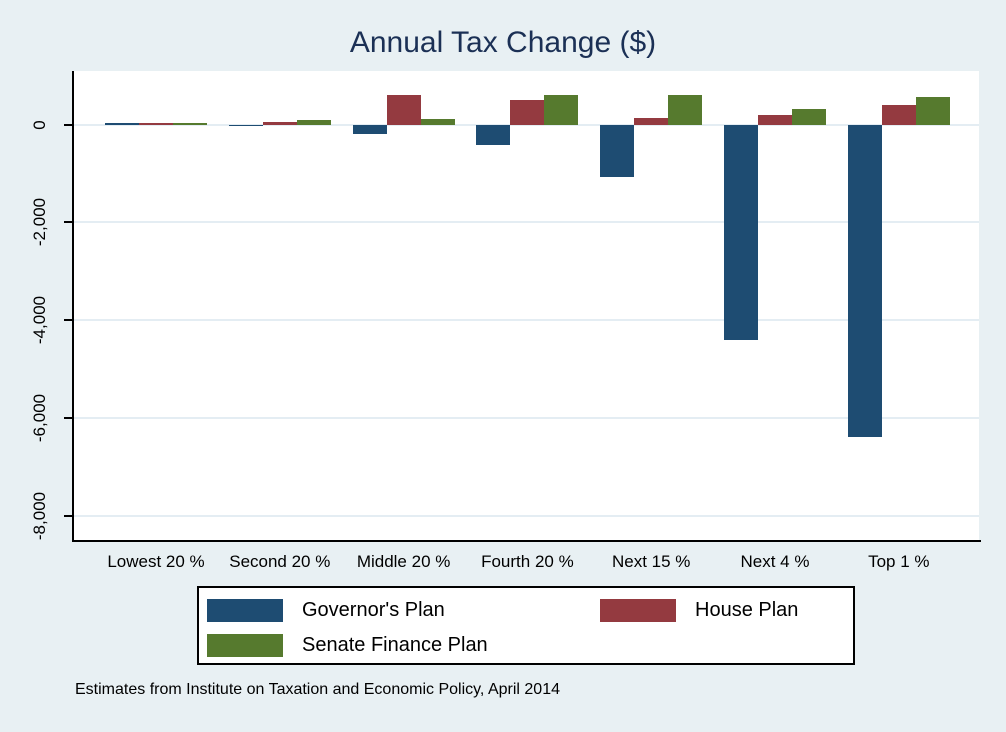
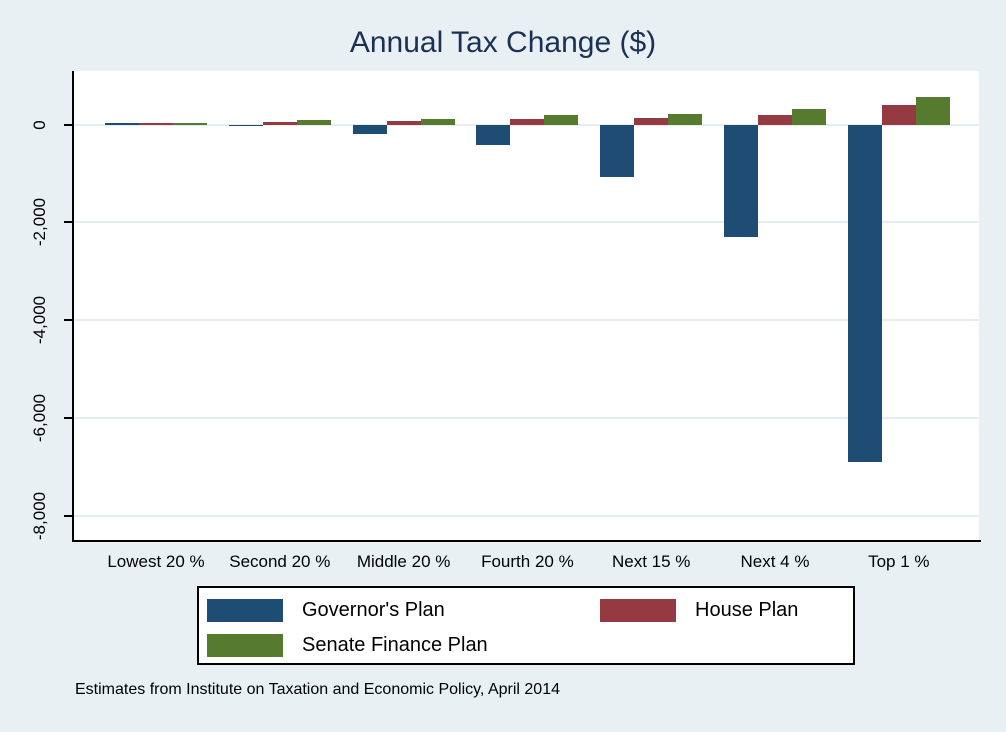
House Plan/Middle 20 %: 600 -> 100
House Plan/Fourth 20 %: 500 -> 100
Senate Finance Plan/Fourth 20 %: 600 -> 200
Senate Finance Plan/Next 15 %: 600 -> 200
Governor's Plan/Next 4 %: -4400 -> -2300
Governor's Plan/Top 1 %: -6400 -> -6900
